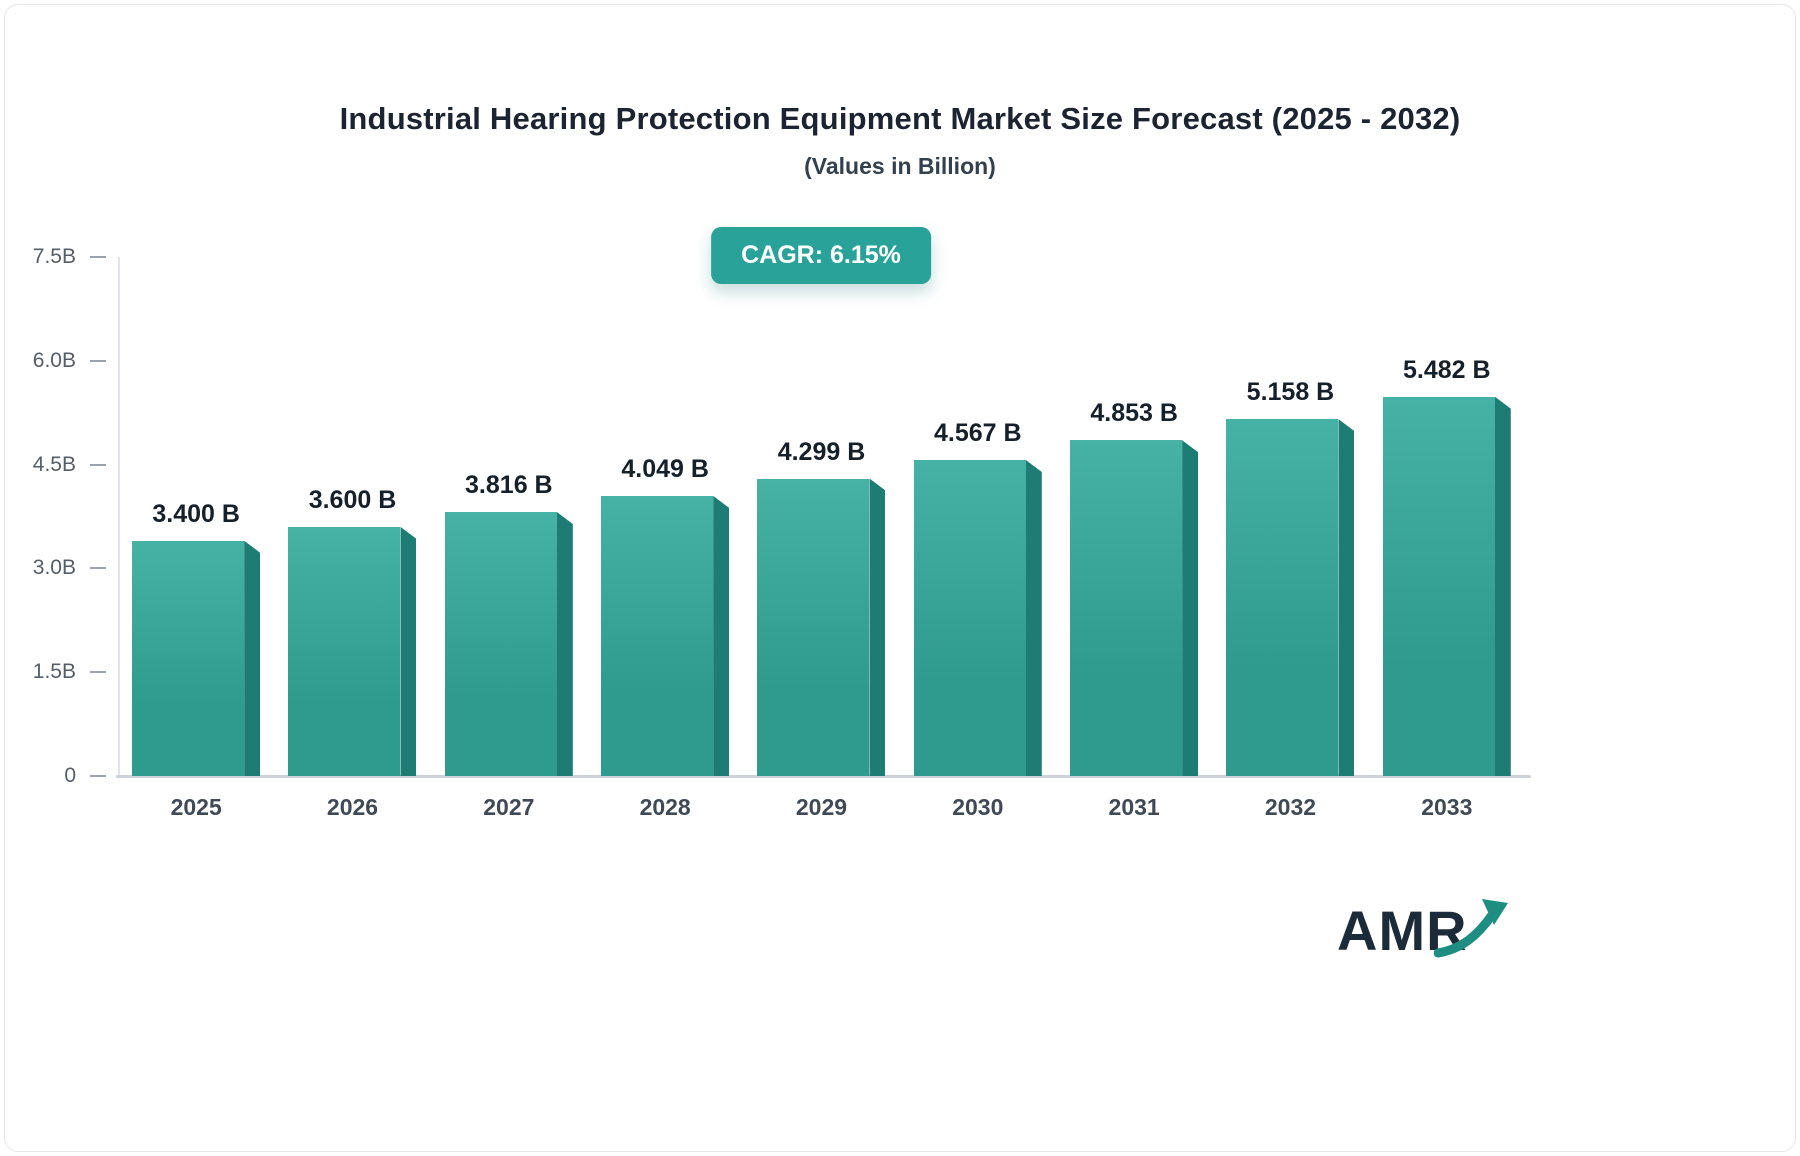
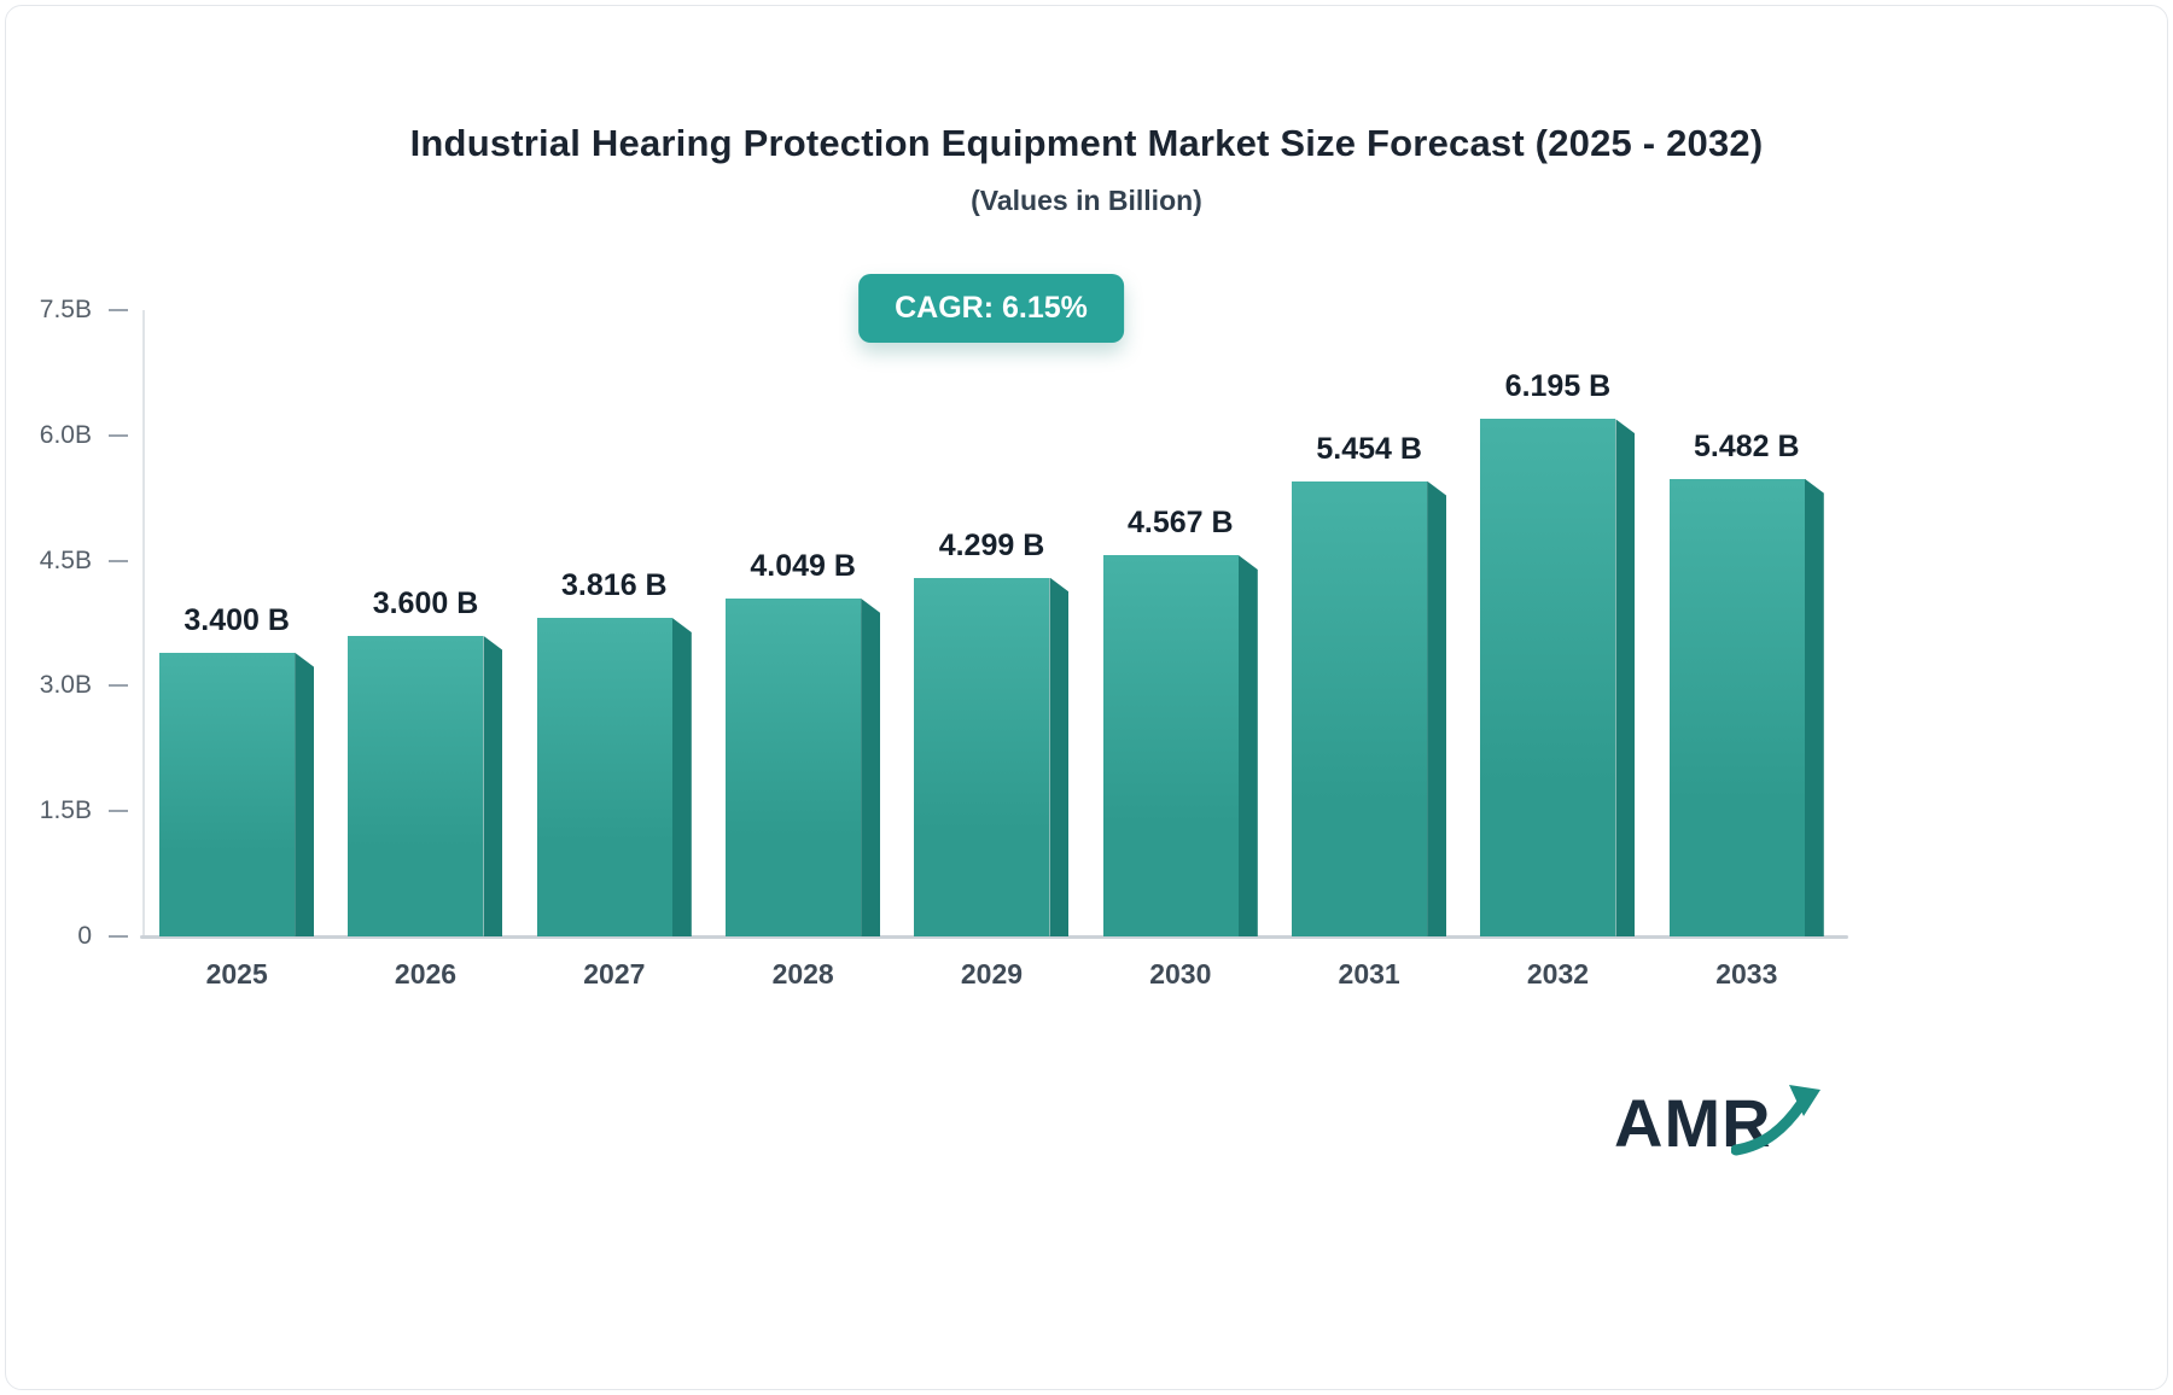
2031: 4.853 -> 5.454
2032: 5.158 -> 6.195
